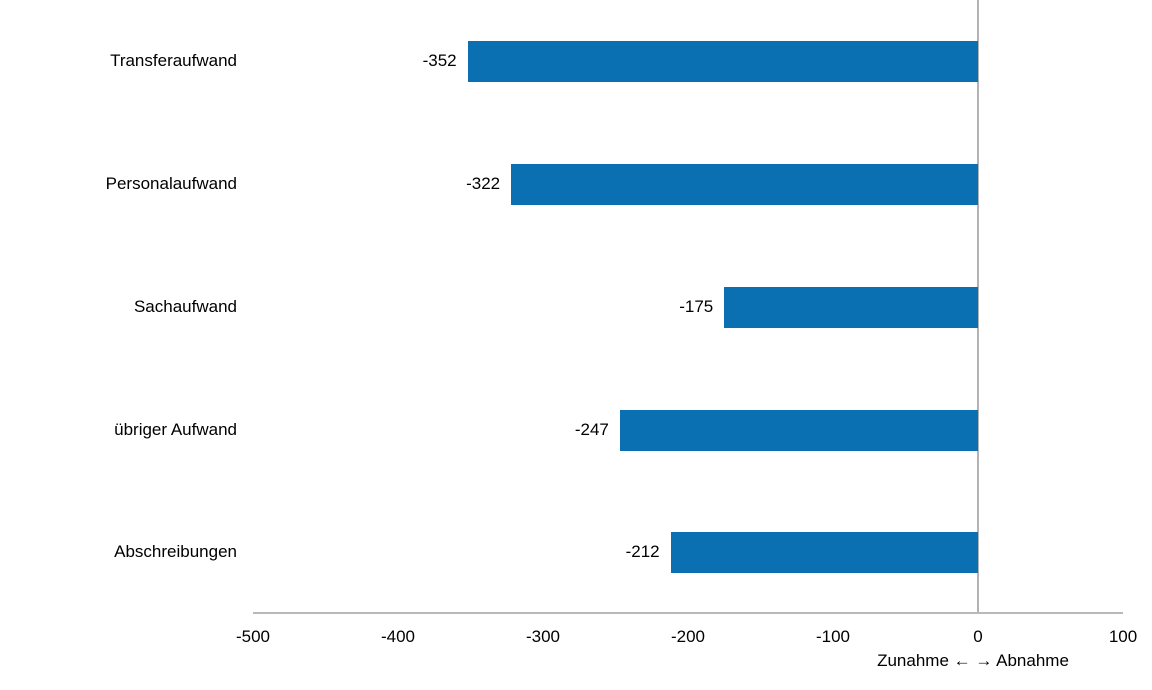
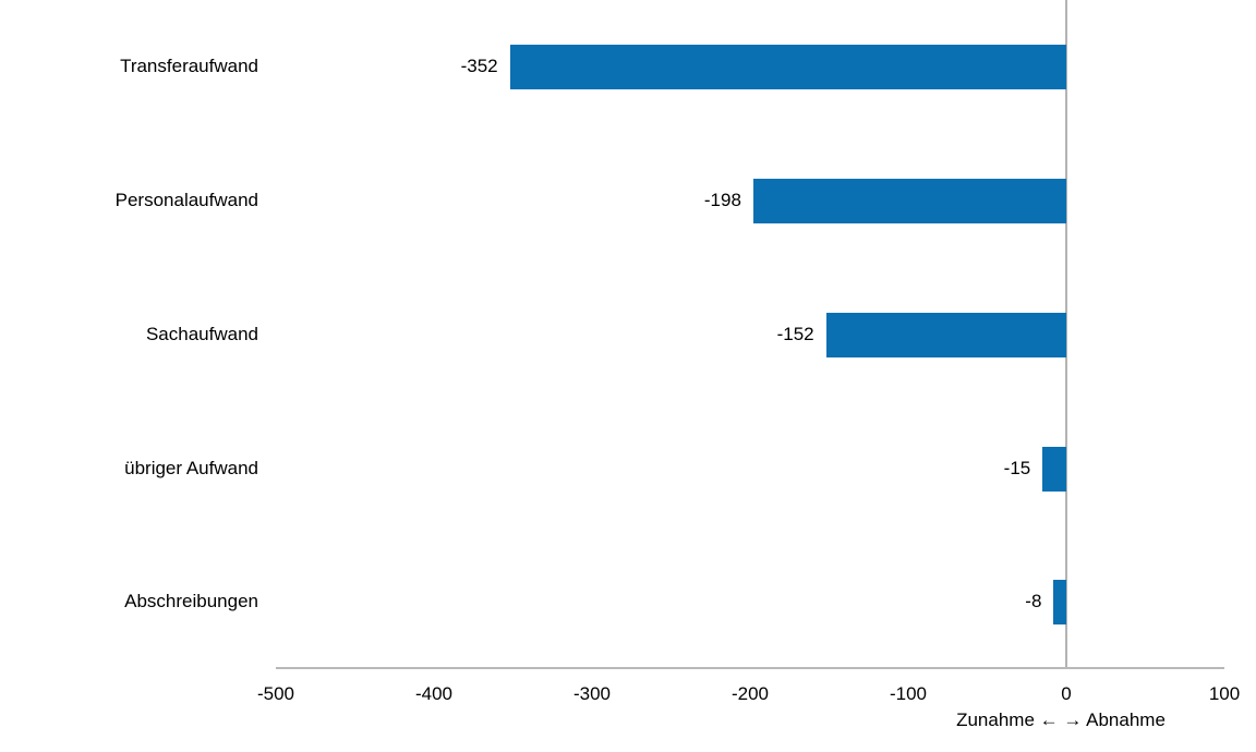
Personalaufwand: -322 -> -198
Sachaufwand: -175 -> -152
übriger Aufwand: -247 -> -15
Abschreibungen: -212 -> -8
